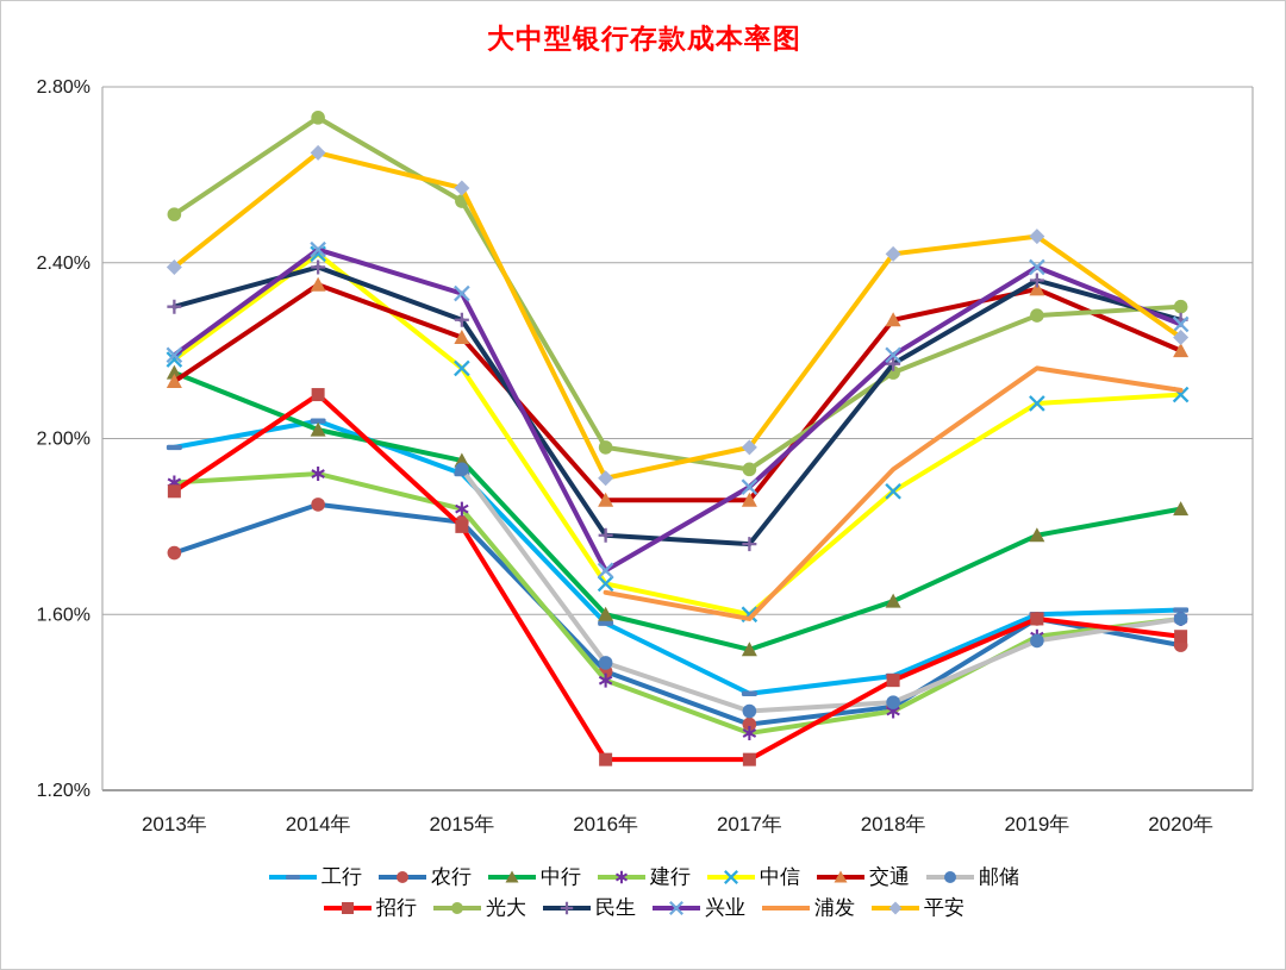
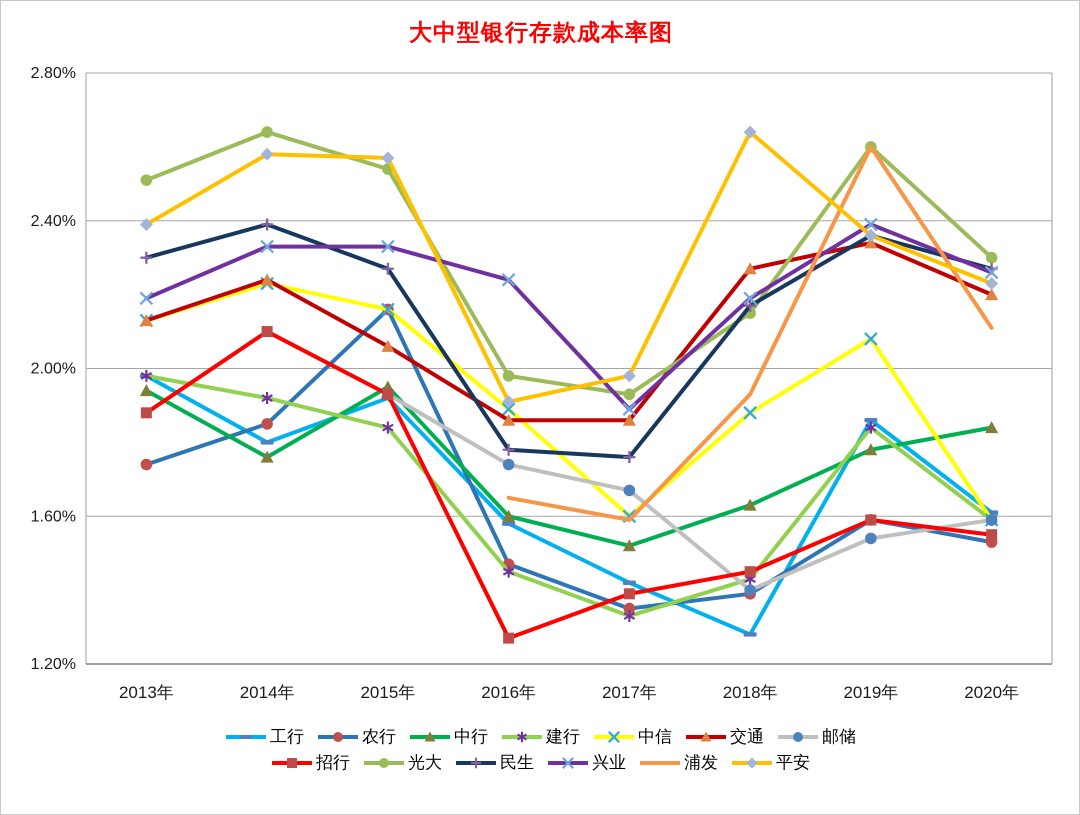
中行/2013年: 2.15% -> 1.94%
建行/2013年: 1.90% -> 1.98%
中信/2013年: 2.18% -> 2.13%
工行/2014年: 2.04% -> 1.80%
中行/2014年: 2.02% -> 1.76%
中信/2014年: 2.42% -> 2.23%
交通/2014年: 2.35% -> 2.24%
光大/2014年: 2.73% -> 2.64%
兴业/2014年: 2.43% -> 2.33%
平安/2014年: 2.65% -> 2.58%
农行/2015年: 1.81% -> 2.16%
交通/2015年: 2.23% -> 2.06%
招行/2015年: 1.80% -> 1.93%
中信/2016年: 1.67% -> 1.89%
邮储/2016年: 1.49% -> 1.74%
兴业/2016年: 1.70% -> 2.24%
邮储/2017年: 1.38% -> 1.67%
招行/2017年: 1.27% -> 1.39%
工行/2018年: 1.46% -> 1.28%
建行/2018年: 1.38% -> 1.43%
平安/2018年: 2.42% -> 2.64%
工行/2019年: 1.60% -> 1.86%
建行/2019年: 1.55% -> 1.84%
光大/2019年: 2.28% -> 2.60%
浦发/2019年: 2.16% -> 2.60%
平安/2019年: 2.46% -> 2.36%
中信/2020年: 2.10% -> 1.59%
